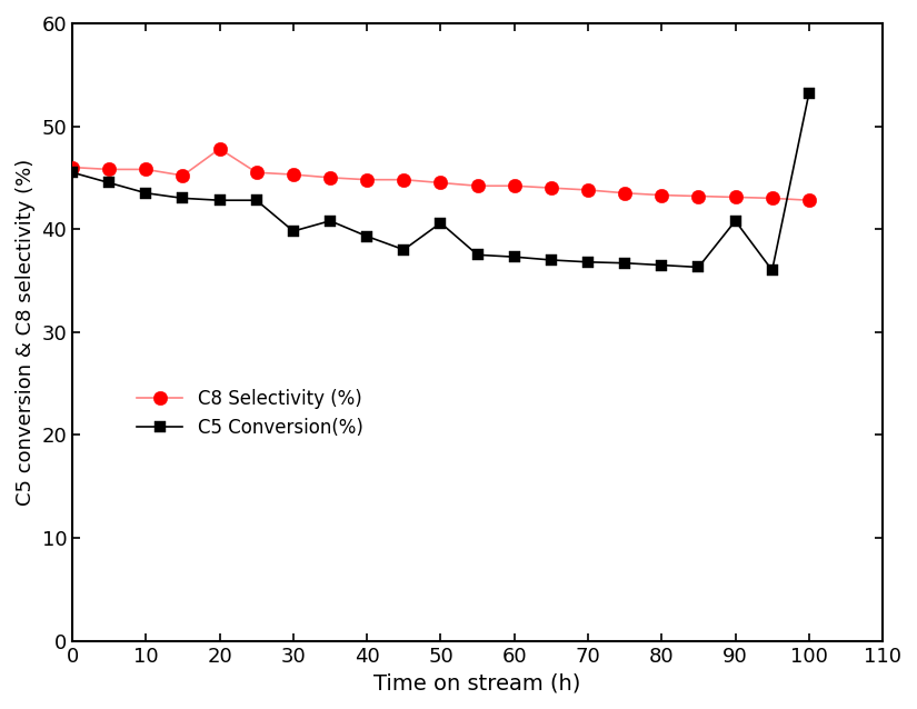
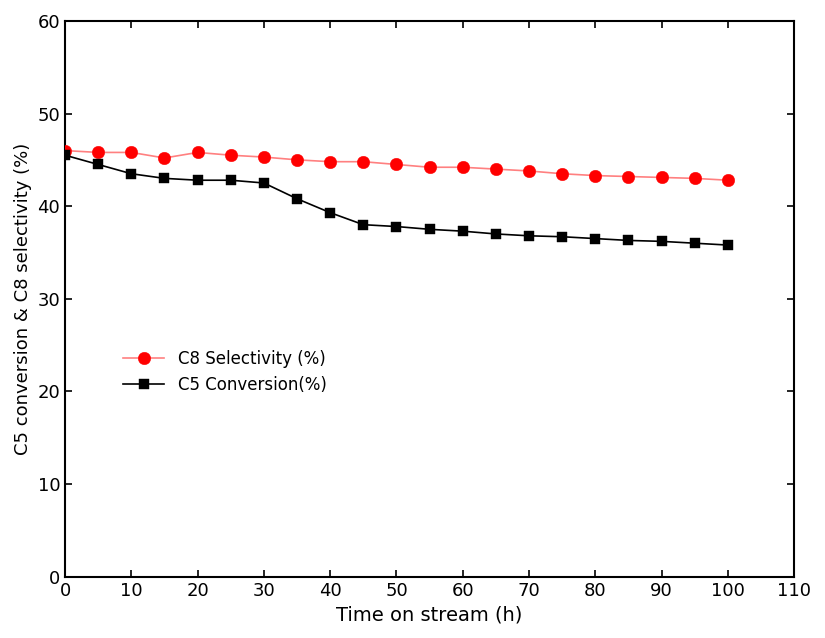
C8 Selectivity (%)/20: 47.8 -> 45.8
C5 Conversion(%)/30: 39.8 -> 42.5
C5 Conversion(%)/50: 40.6 -> 37.8
C5 Conversion(%)/90: 40.8 -> 36.2
C5 Conversion(%)/100: 53.2 -> 35.8
